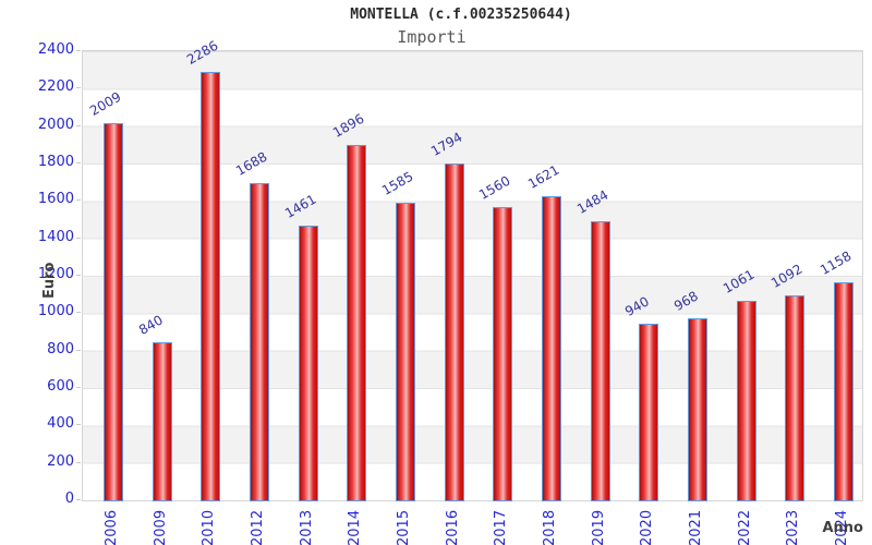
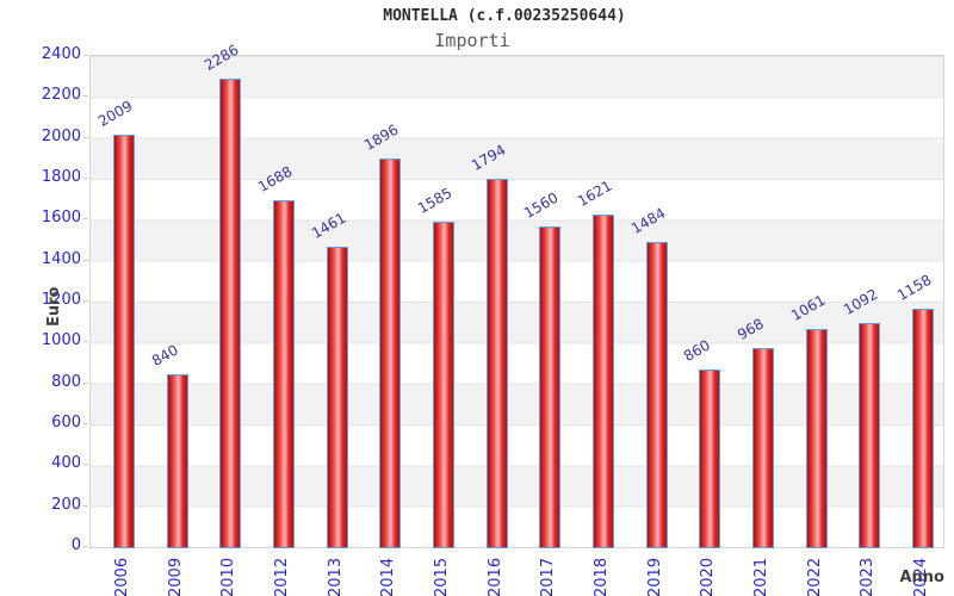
2020: 940 -> 860
